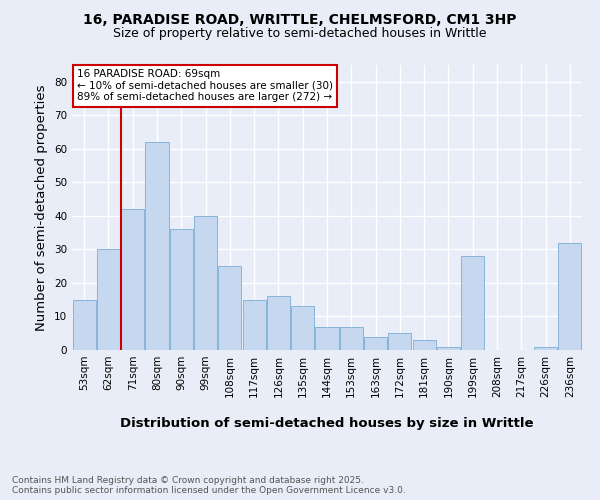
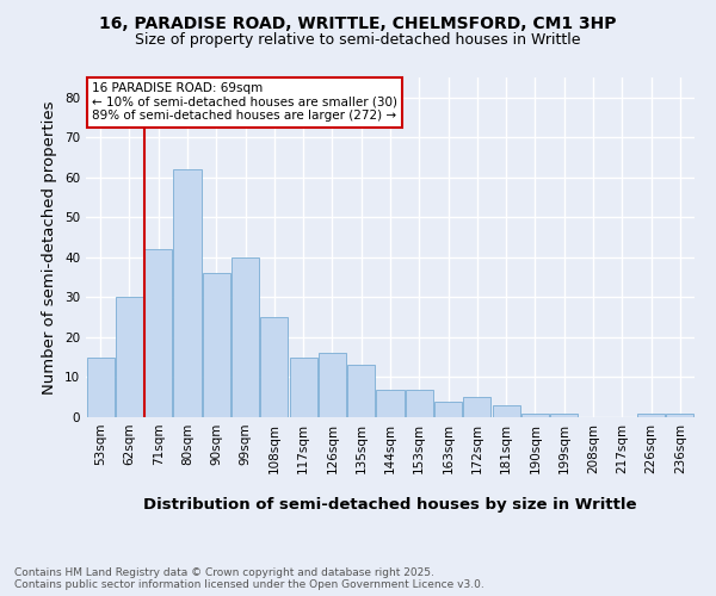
199sqm: 28 -> 1
236sqm: 32 -> 1
